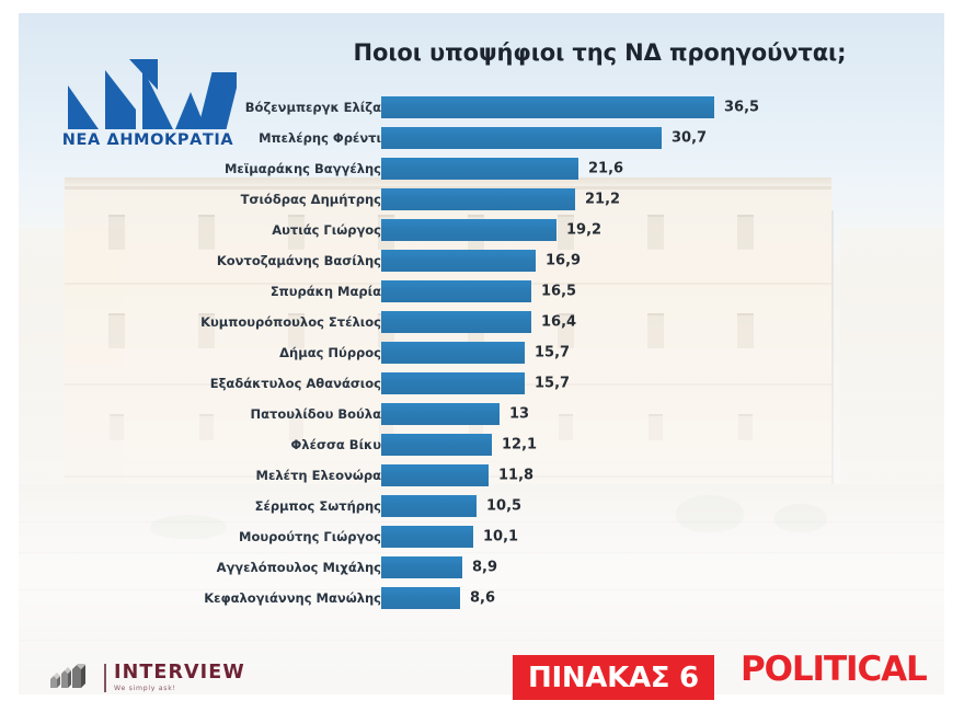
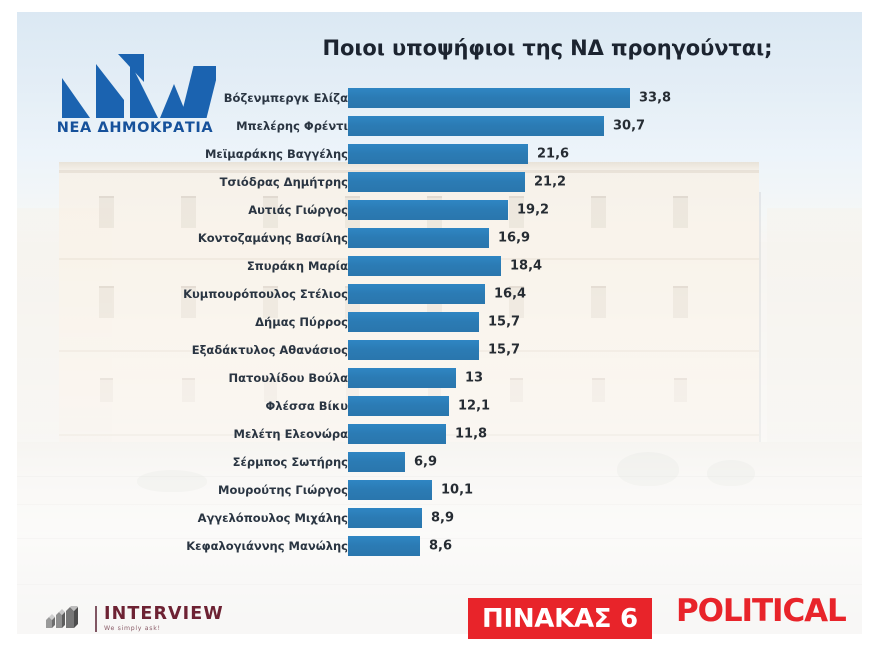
Βόζενμπεργκ Ελίζα: 36,5 -> 33,8
Σπυράκη Μαρία: 16,5 -> 18,4
Σέρμπος Σωτήρης: 10,5 -> 6,9
